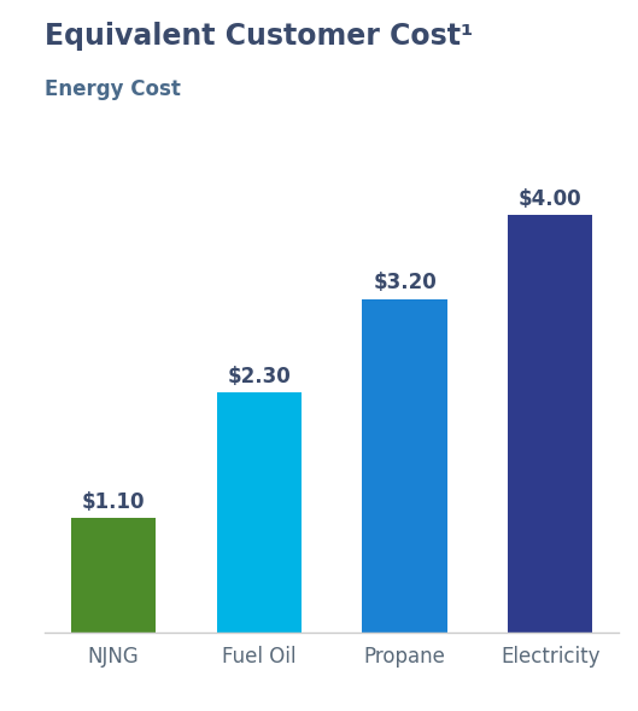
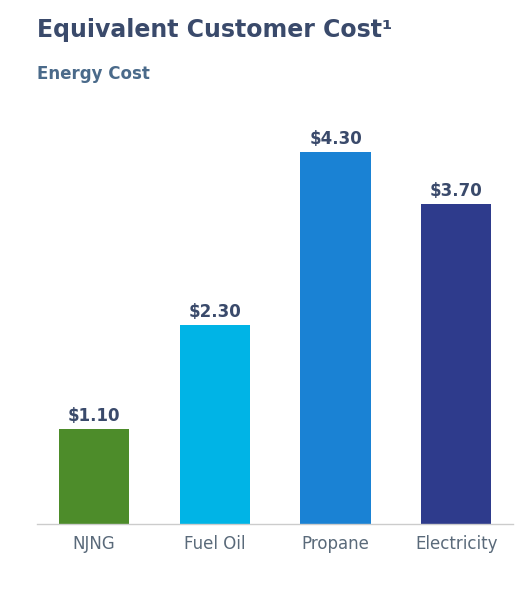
Propane: $3.20 -> $4.30
Electricity: $4.00 -> $3.70
